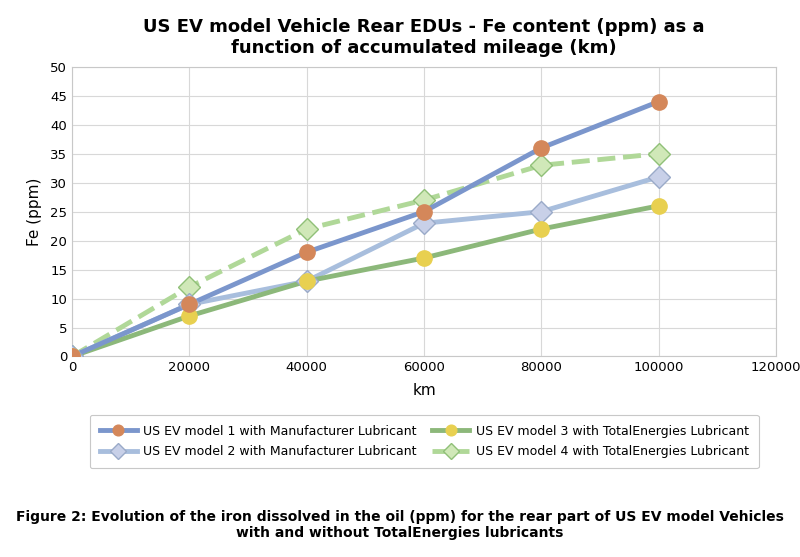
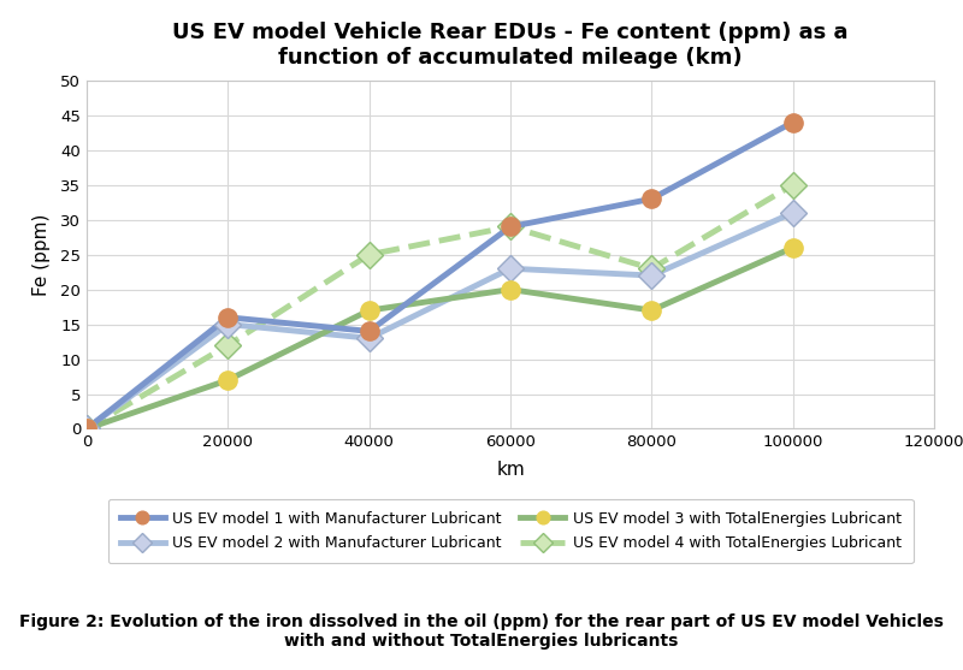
US EV model 1 with Manufacturer Lubricant/20000: 9 -> 16
US EV model 2 with Manufacturer Lubricant/20000: 9 -> 15
US EV model 1 with Manufacturer Lubricant/40000: 18 -> 14
US EV model 3 with TotalEnergies Lubricant/40000: 13 -> 17
US EV model 4 with TotalEnergies Lubricant/40000: 22 -> 25
US EV model 1 with Manufacturer Lubricant/60000: 25 -> 29
US EV model 3 with TotalEnergies Lubricant/60000: 17 -> 20
US EV model 4 with TotalEnergies Lubricant/60000: 27 -> 29
US EV model 1 with Manufacturer Lubricant/80000: 36 -> 33
US EV model 2 with Manufacturer Lubricant/80000: 25 -> 22
US EV model 3 with TotalEnergies Lubricant/80000: 22 -> 17
US EV model 4 with TotalEnergies Lubricant/80000: 33 -> 23
